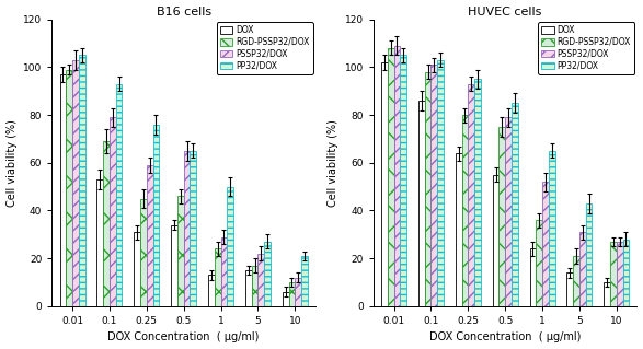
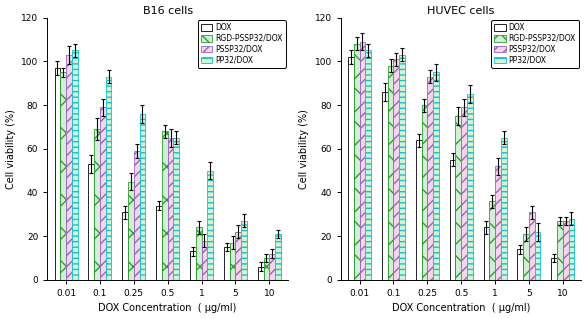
B16 cells/RGD-PSSP32/DOX/0.01: 99 -> 95
B16 cells/RGD-PSSP32/DOX/0.5: 46 -> 68
B16 cells/PSSP32/DOX/1: 29 -> 18
HUVEC cells/PP32/DOX/5: 43 -> 22
